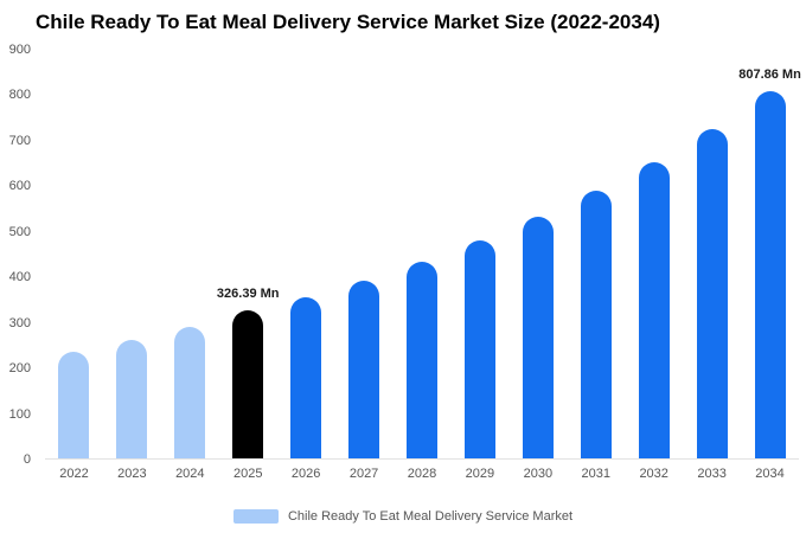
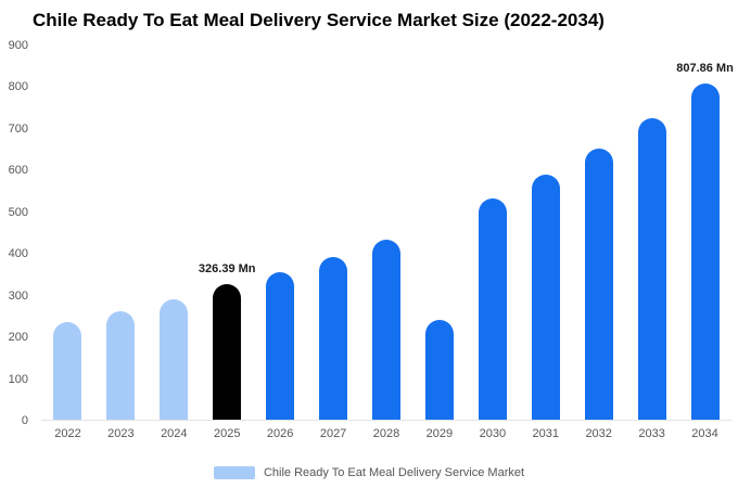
2029: 480 -> 240
